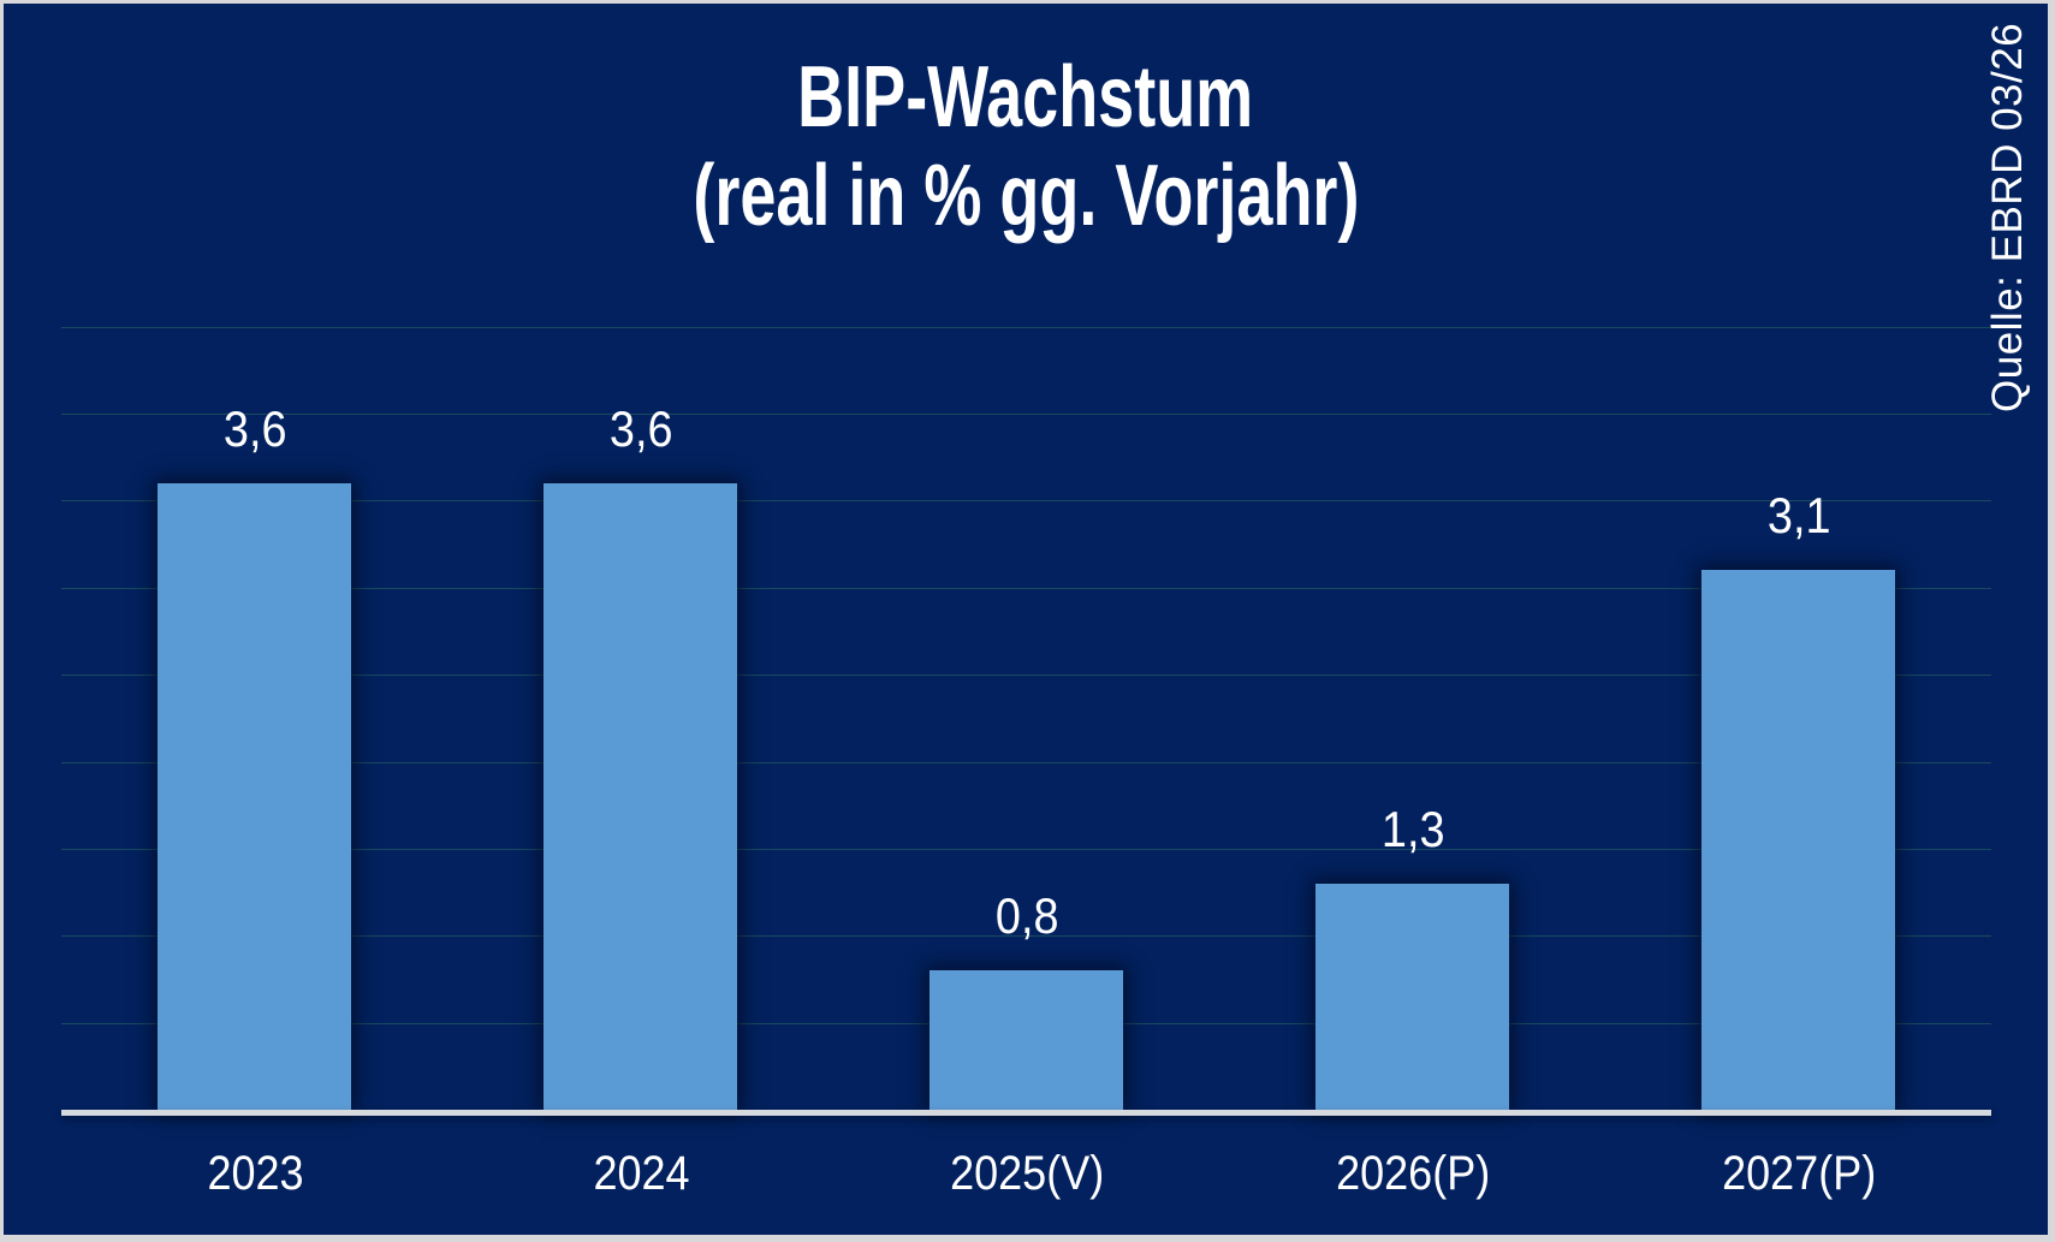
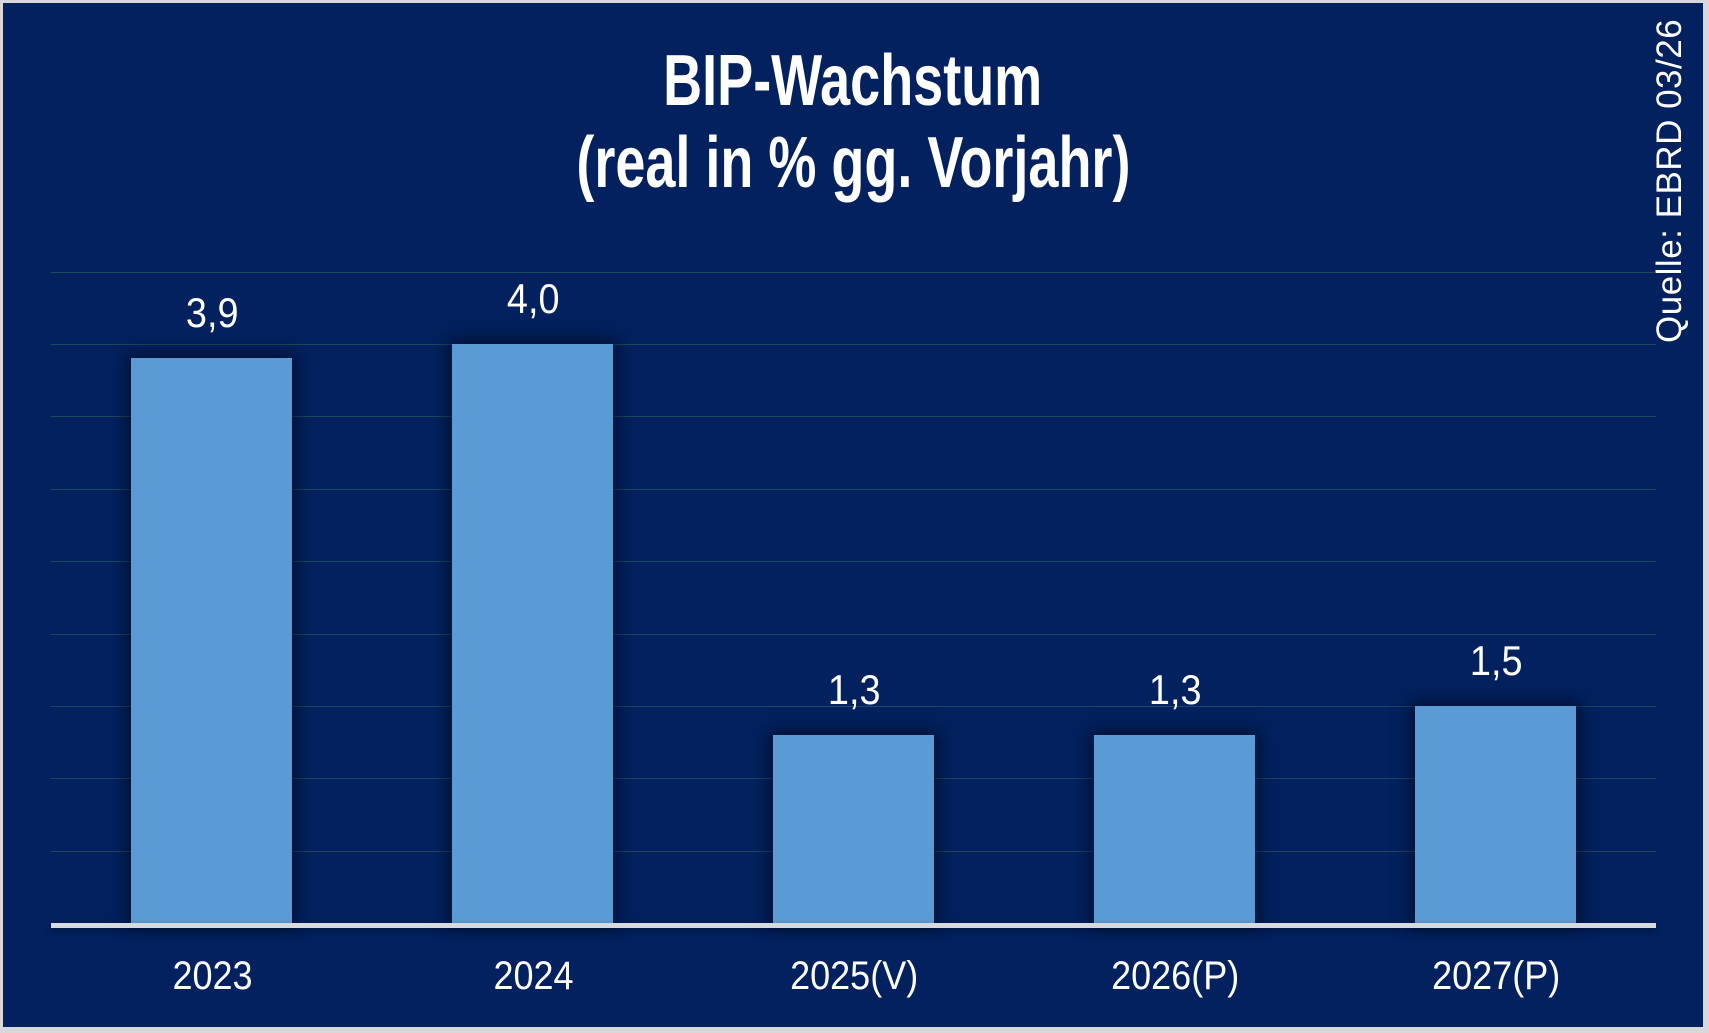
2023: 3,6 -> 3,9
2024: 3,6 -> 4,0
2025(V): 0,8 -> 1,3
2027(P): 3,1 -> 1,5
